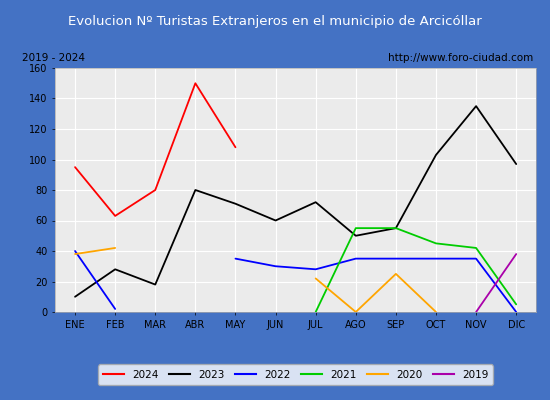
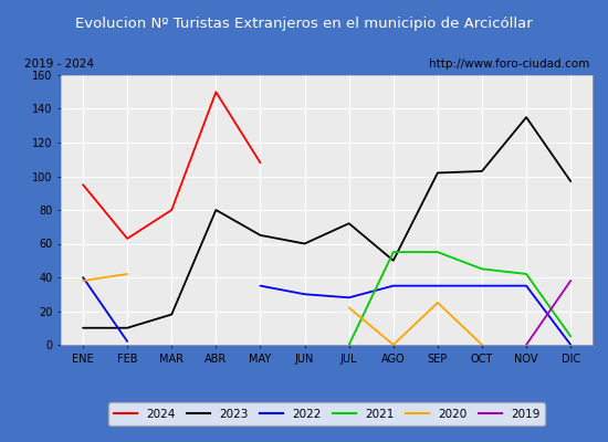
2023/FEB: 28 -> 10
2023/MAY: 71 -> 65
2023/SEP: 55 -> 102
